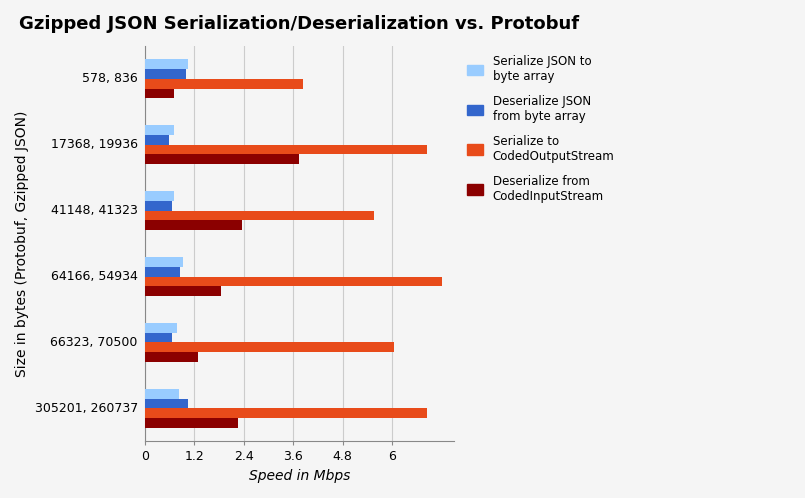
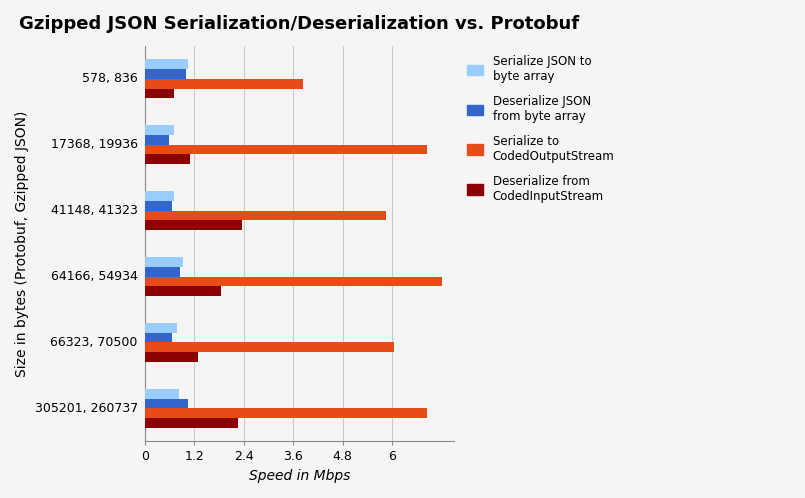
Deserialize from CodedInputStream/17368, 19936: 3.75 -> 1.10
Serialize to CodedOutputStream/41148, 41323: 5.55 -> 5.85
